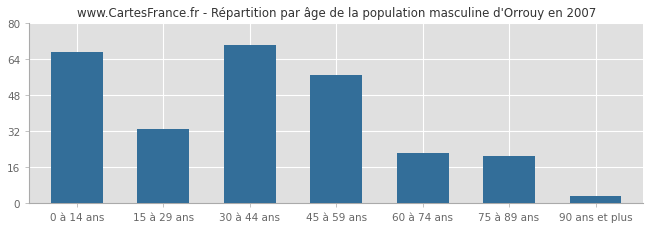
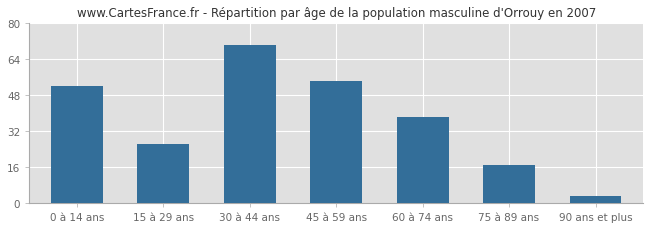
0 à 14 ans: 67 -> 52
15 à 29 ans: 33 -> 26
45 à 59 ans: 57 -> 54
60 à 74 ans: 22 -> 38
75 à 89 ans: 21 -> 17
